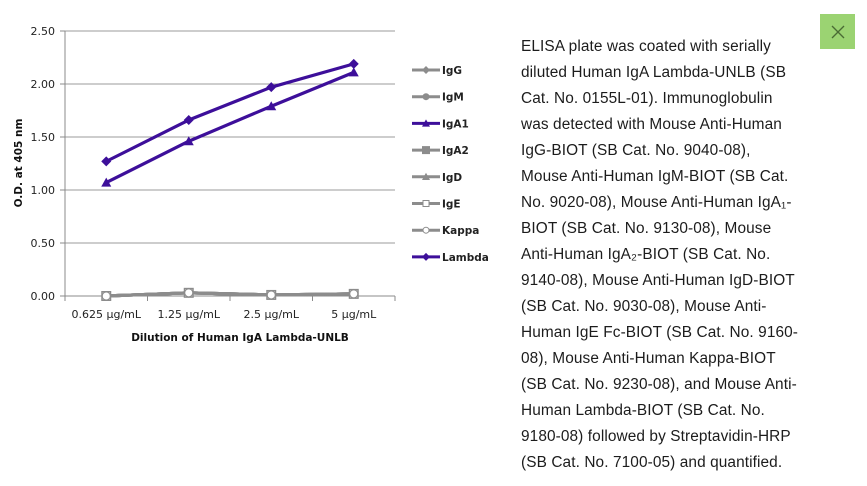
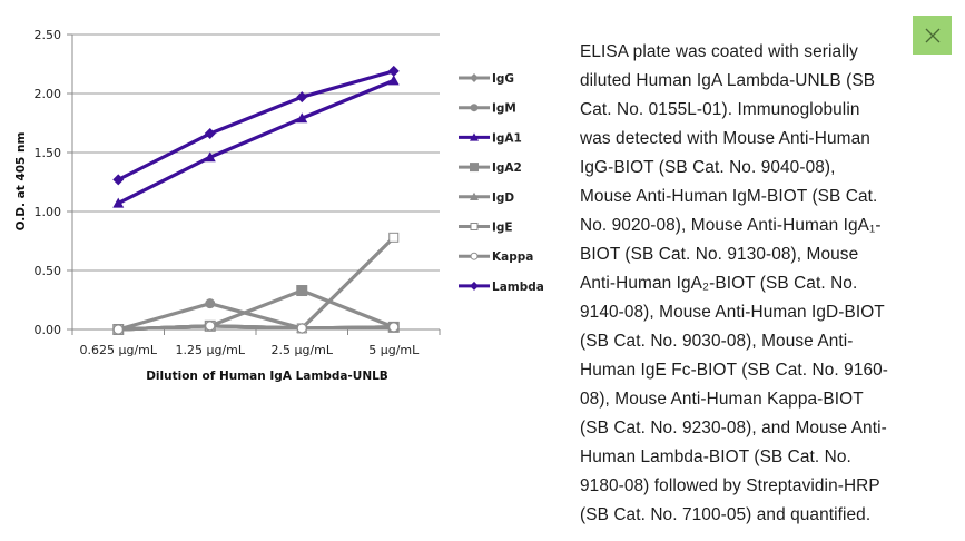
IgM/1.25 µg/mL: 0.03 -> 0.22
IgA2/2.5 µg/mL: 0.01 -> 0.33
IgE/5 µg/mL: 0.02 -> 0.78
